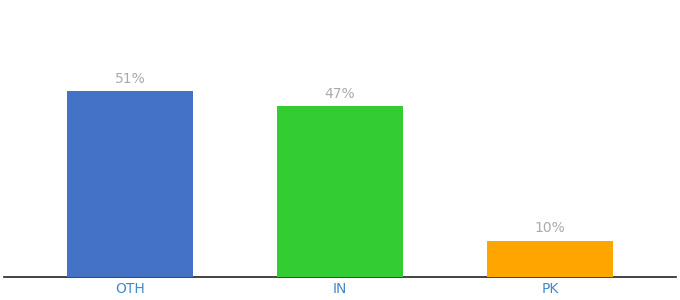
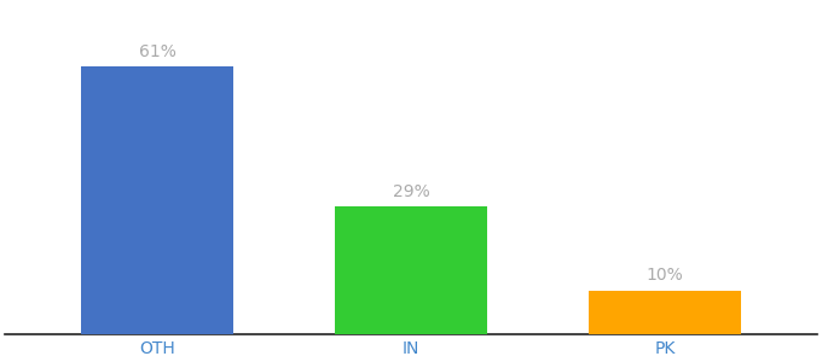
OTH: 51% -> 61%
IN: 47% -> 29%
